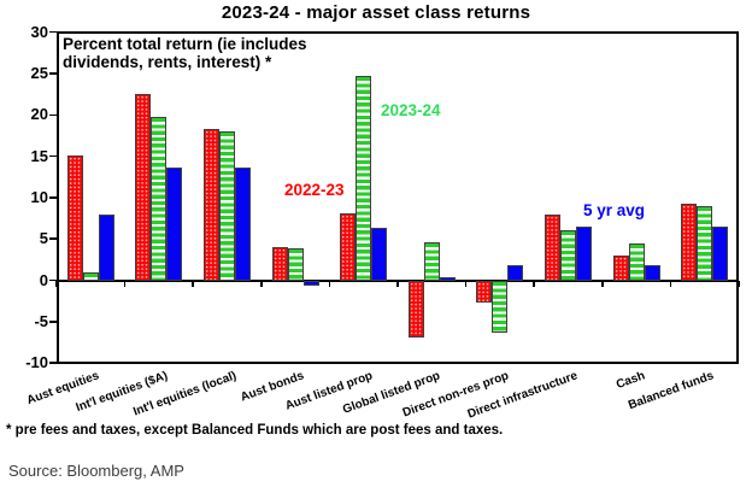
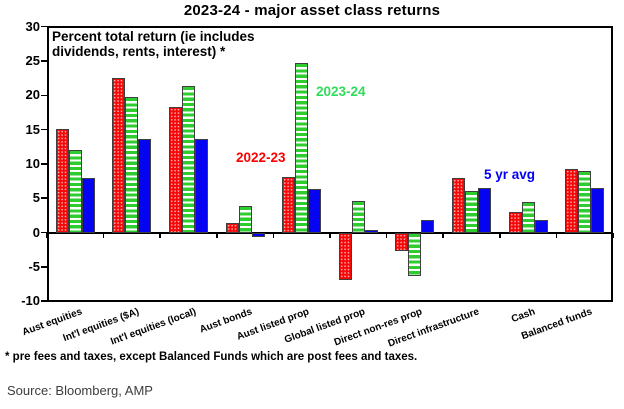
2023-24/Aust equities: 1 -> 12
2023-24/Int'l equities (local): 18 -> 21
2022-23/Aust bonds: 4 -> 1
